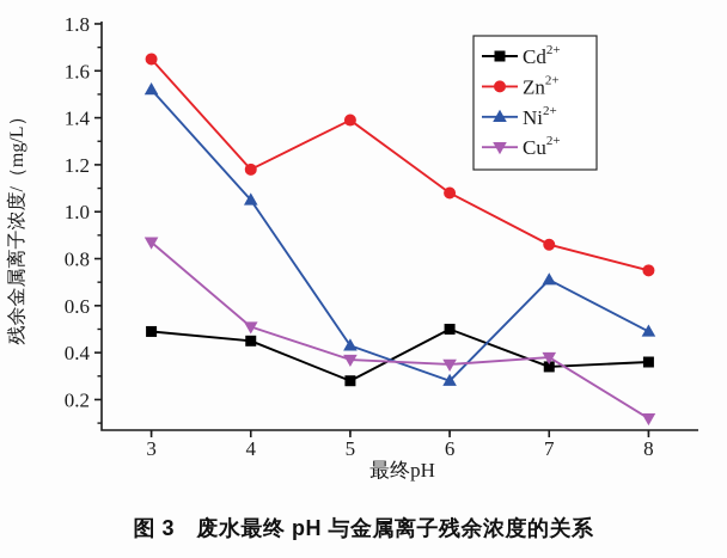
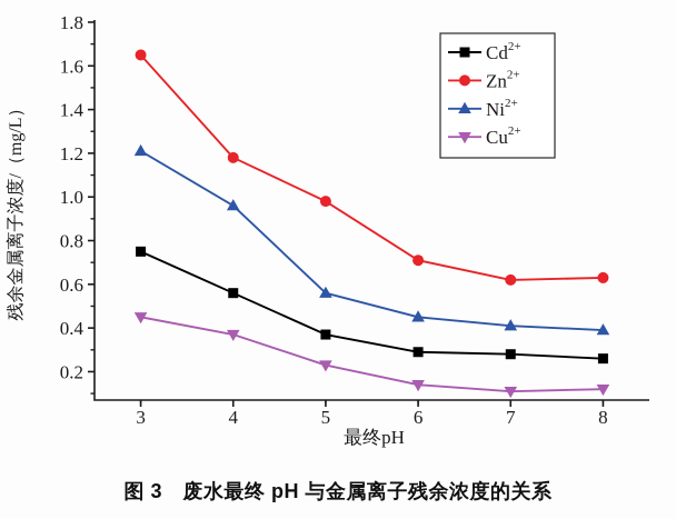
Cd2+/3: 0.49 -> 0.75
Ni2+/3: 1.52 -> 1.21
Cu2+/3: 0.87 -> 0.45
Cd2+/4: 0.45 -> 0.56
Ni2+/4: 1.05 -> 0.96
Cu2+/4: 0.51 -> 0.37
Cd2+/5: 0.28 -> 0.37
Zn2+/5: 1.39 -> 0.98
Ni2+/5: 0.43 -> 0.56
Cu2+/5: 0.37 -> 0.23
Cd2+/6: 0.50 -> 0.29
Zn2+/6: 1.08 -> 0.71
Ni2+/6: 0.28 -> 0.45
Cu2+/6: 0.35 -> 0.14
Cd2+/7: 0.34 -> 0.28
Zn2+/7: 0.86 -> 0.62
Ni2+/7: 0.71 -> 0.41
Cu2+/7: 0.38 -> 0.11
Cd2+/8: 0.36 -> 0.26
Zn2+/8: 0.75 -> 0.63
Ni2+/8: 0.49 -> 0.39
